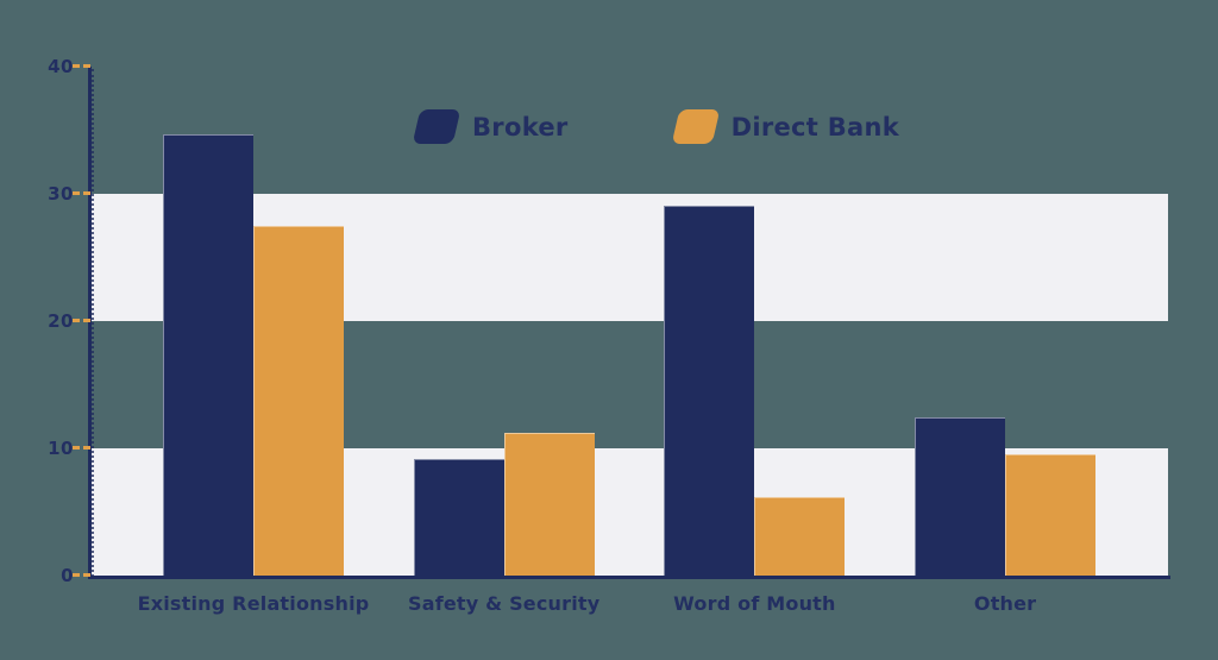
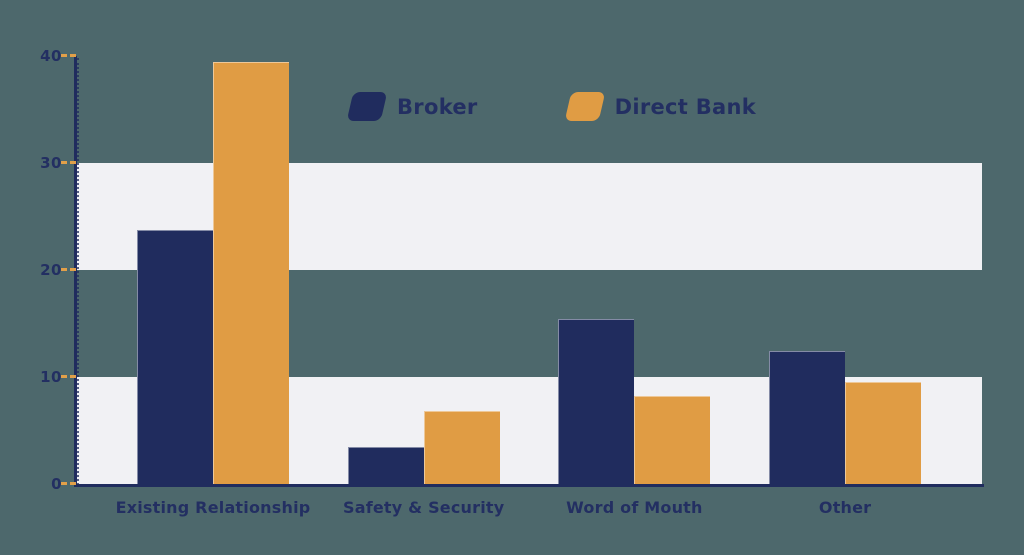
Broker/Existing Relationship: 34.7 -> 23.7
Direct Bank/Existing Relationship: 27.5 -> 39.4
Broker/Safety & Security: 9.2 -> 3.5
Direct Bank/Safety & Security: 11.2 -> 6.8
Broker/Word of Mouth: 29.1 -> 15.4
Direct Bank/Word of Mouth: 6.2 -> 8.2
